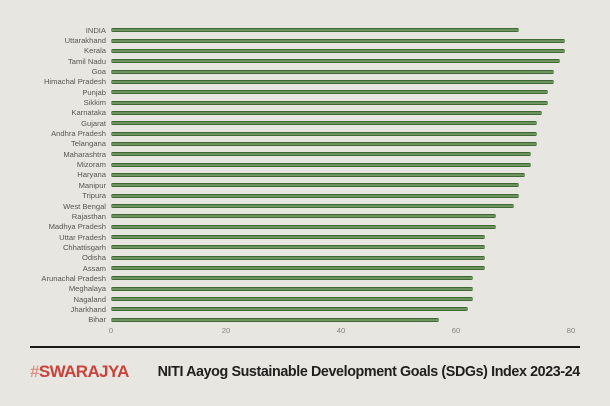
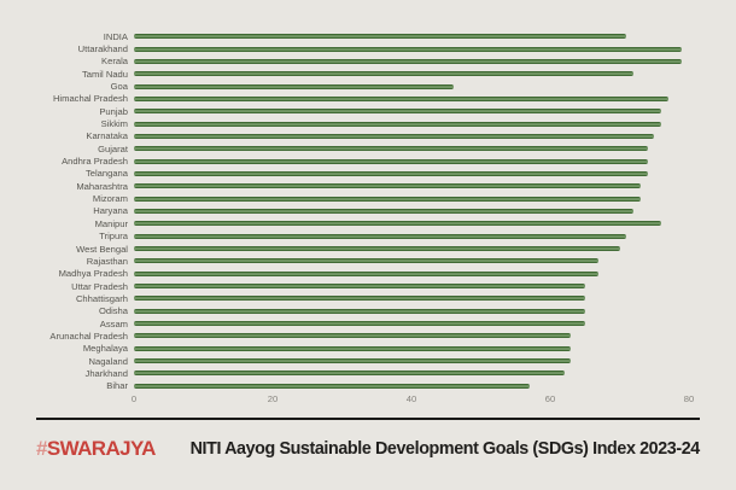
Tamil Nadu: 78 -> 72
Goa: 77 -> 46
Manipur: 71 -> 76
